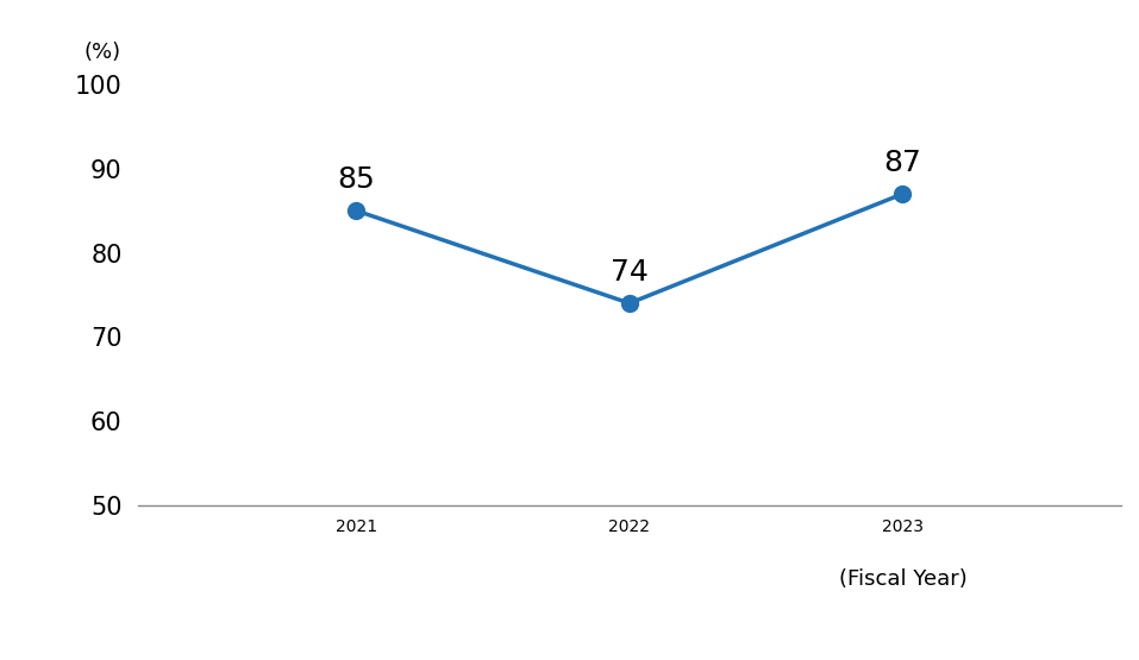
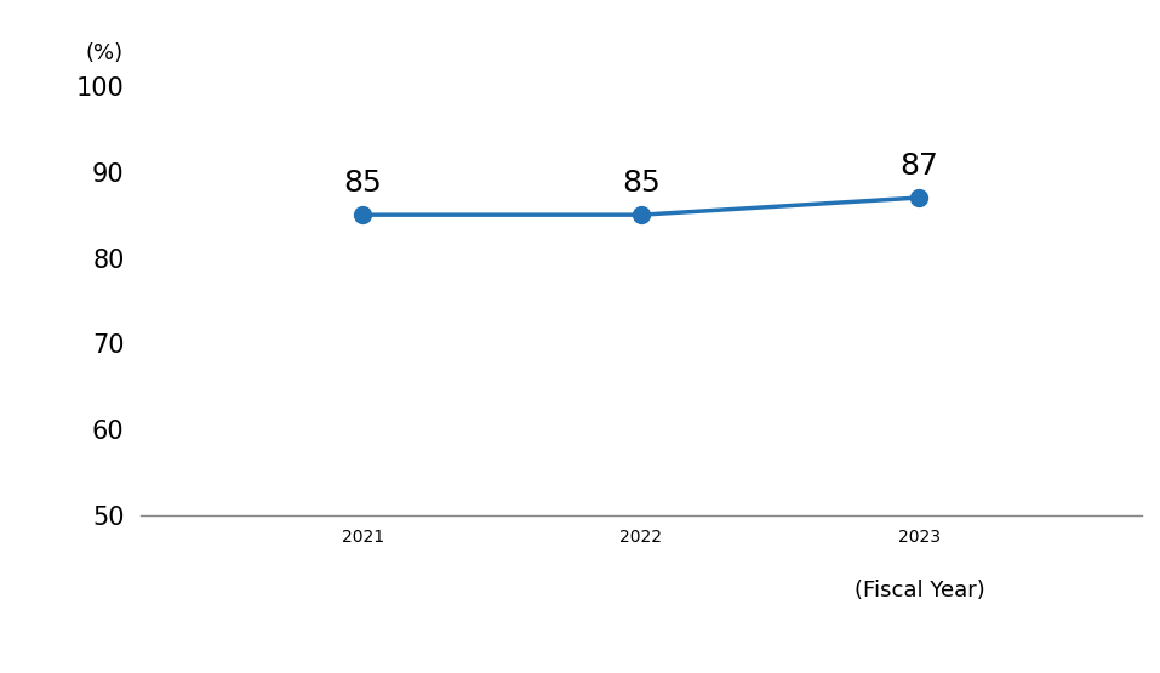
2022: 74 -> 85
